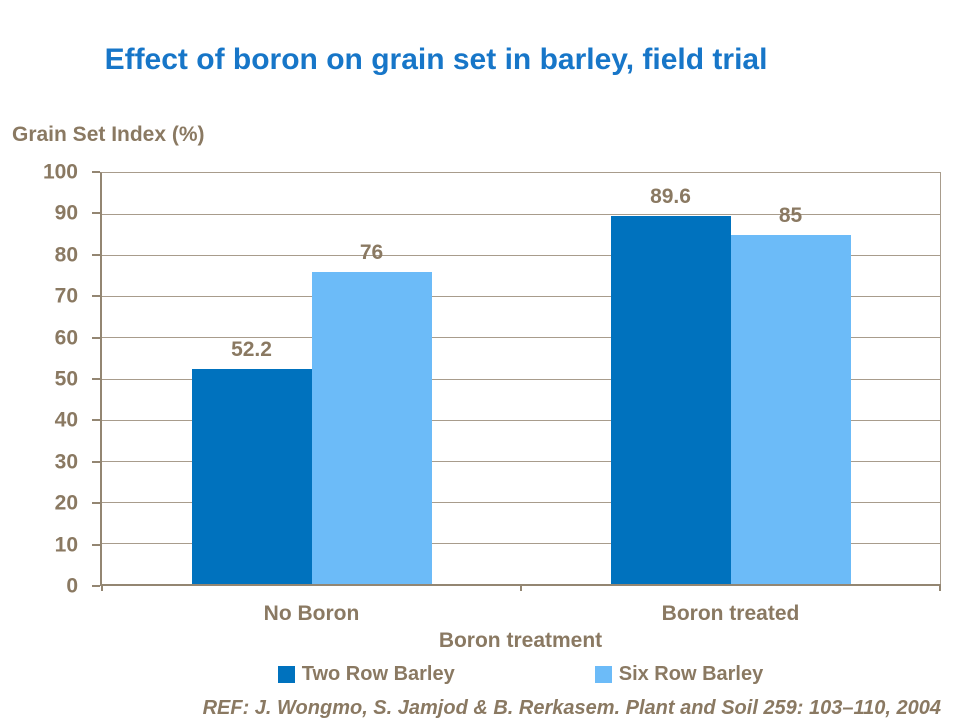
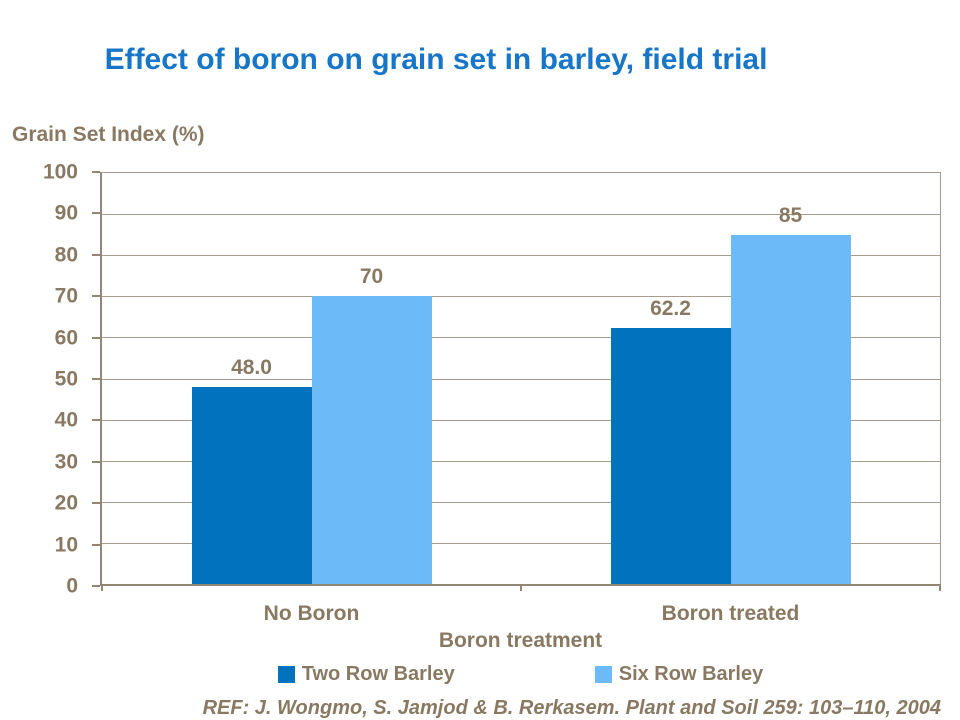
Two Row Barley/No Boron: 52.2 -> 48.0
Six Row Barley/No Boron: 76 -> 70
Two Row Barley/Boron treated: 89.6 -> 62.2
